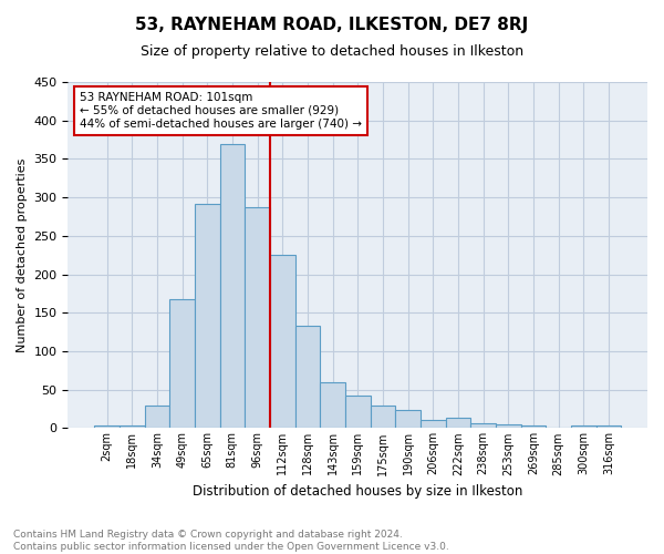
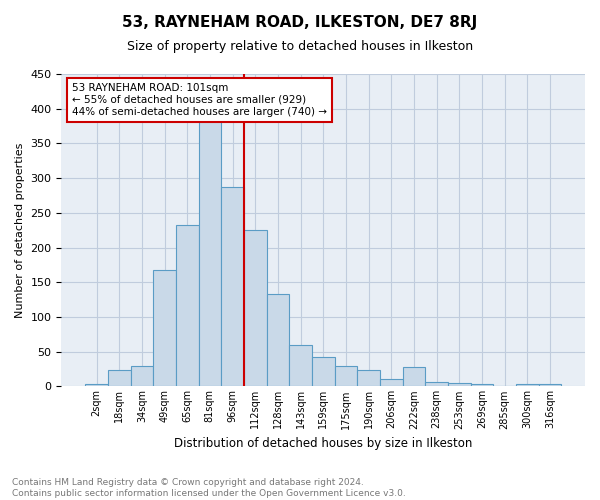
18sqm: 4 -> 24
65sqm: 291 -> 232
81sqm: 370 -> 384
222sqm: 13 -> 28
